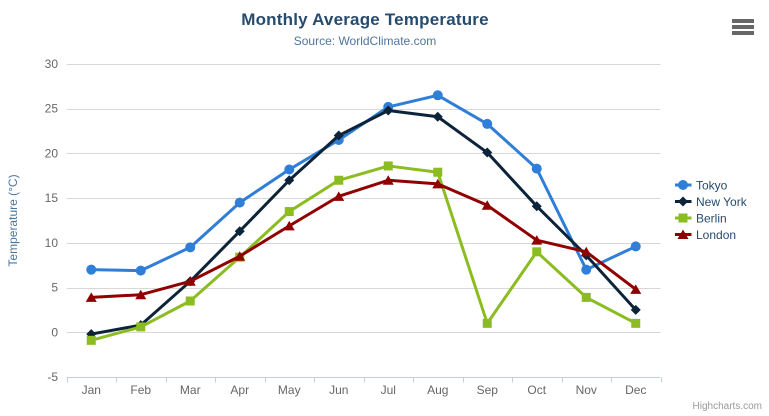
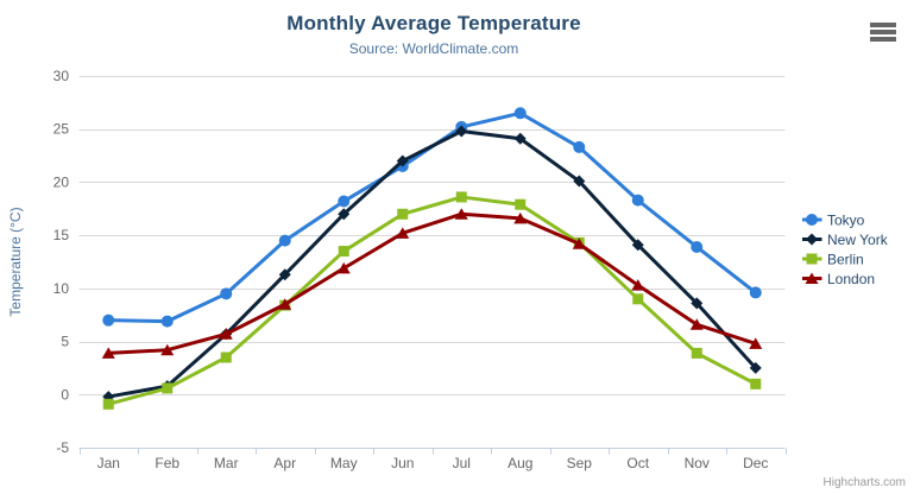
Berlin/Sep: 1 -> 14
Tokyo/Nov: 7 -> 14
London/Nov: 9 -> 7
